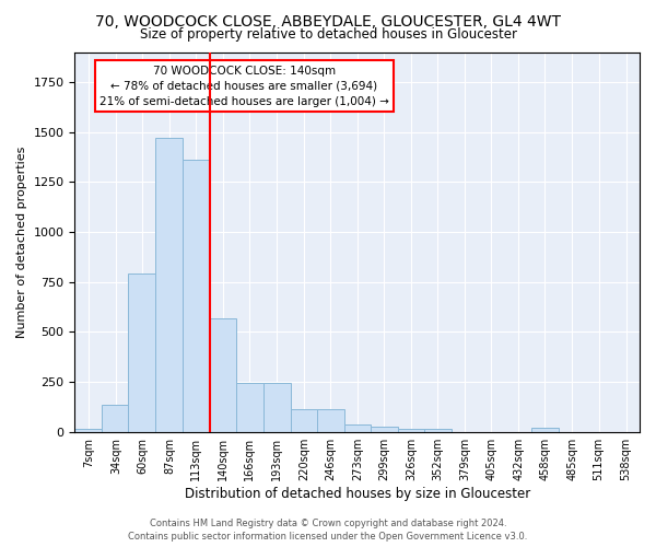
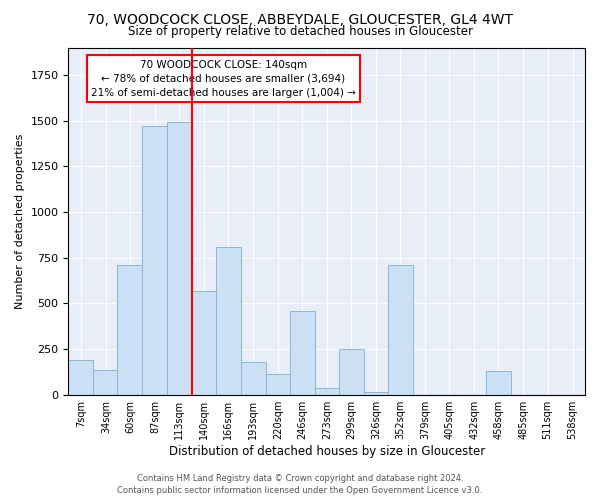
7sqm: 20 -> 190
60sqm: 790 -> 710
113sqm: 1360 -> 1490
166sqm: 240 -> 810
193sqm: 240 -> 180
246sqm: 120 -> 460
299sqm: 20 -> 250
352sqm: 20 -> 710
458sqm: 20 -> 130
